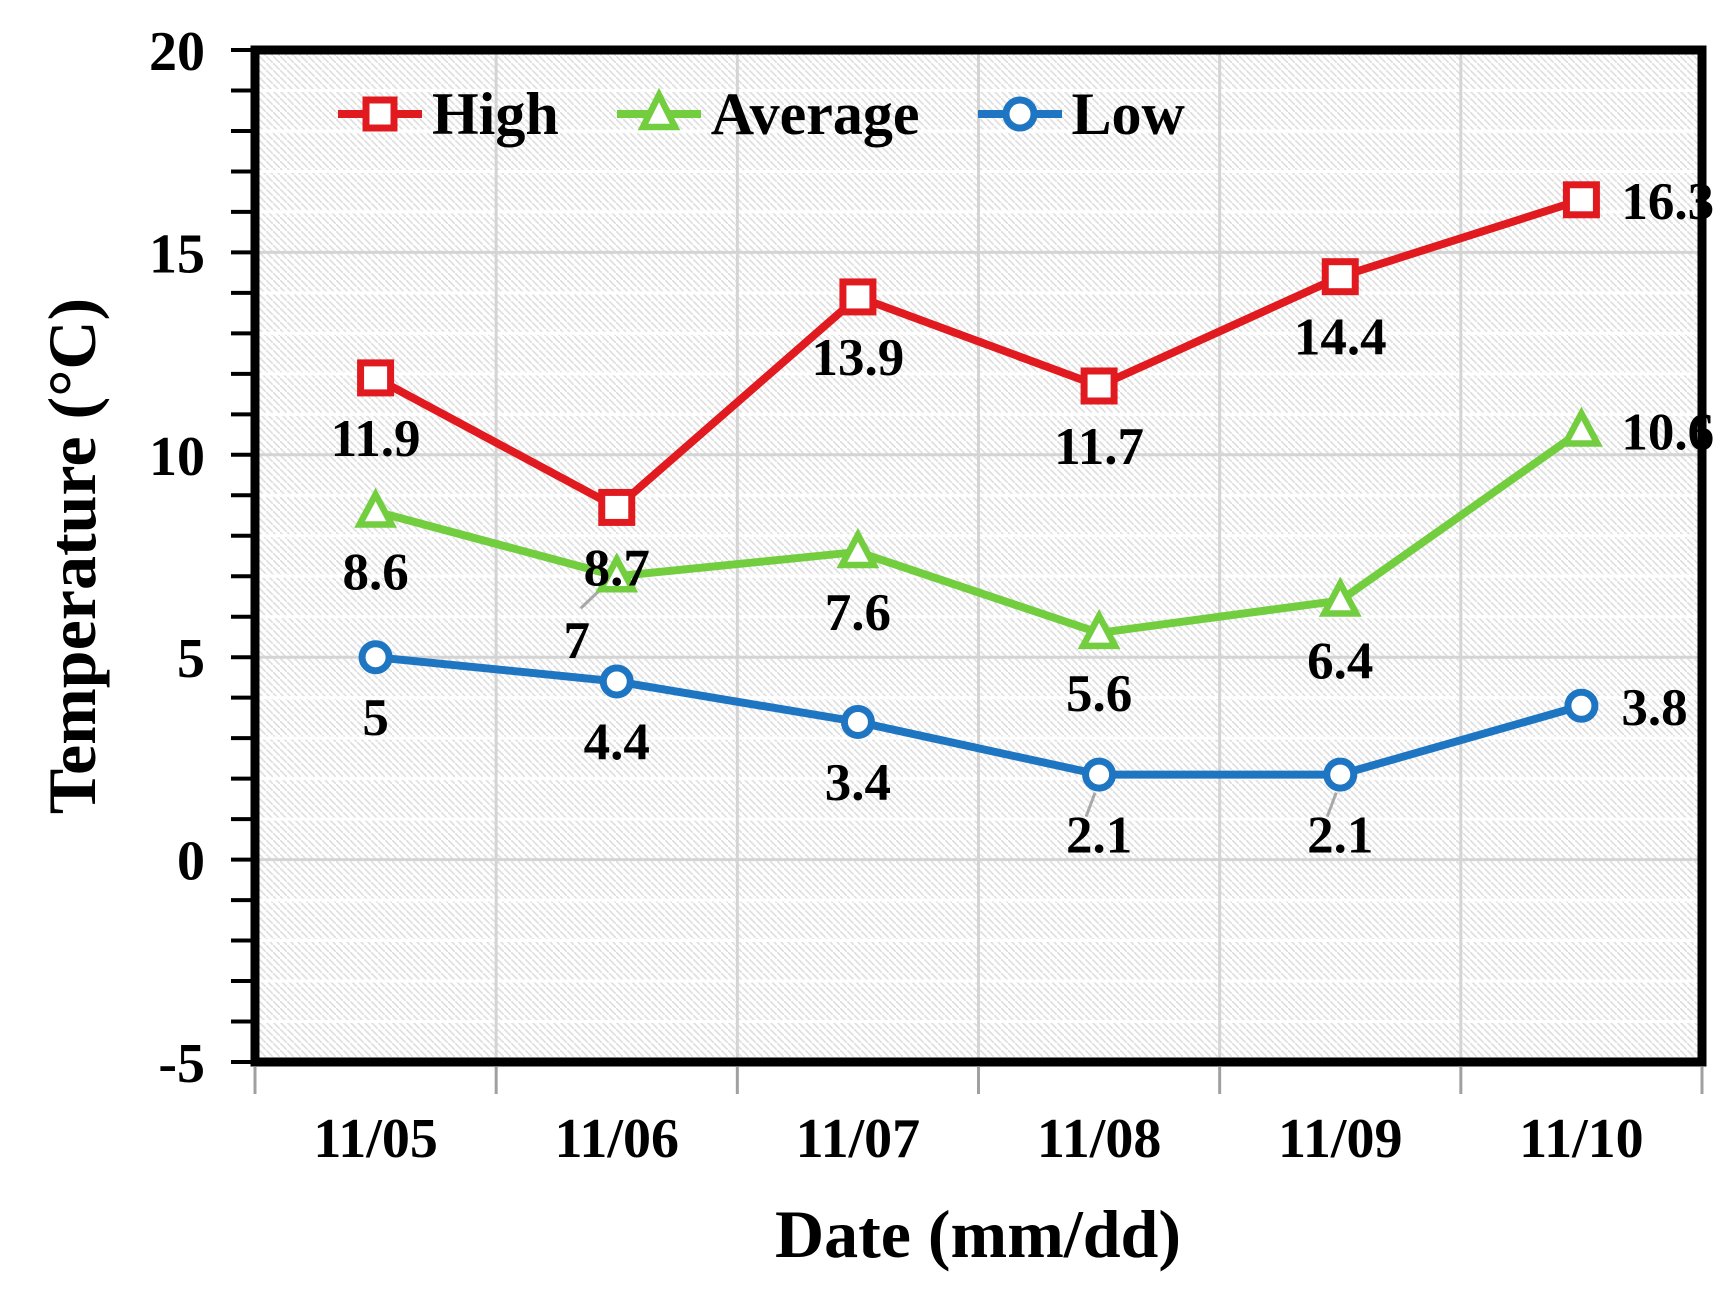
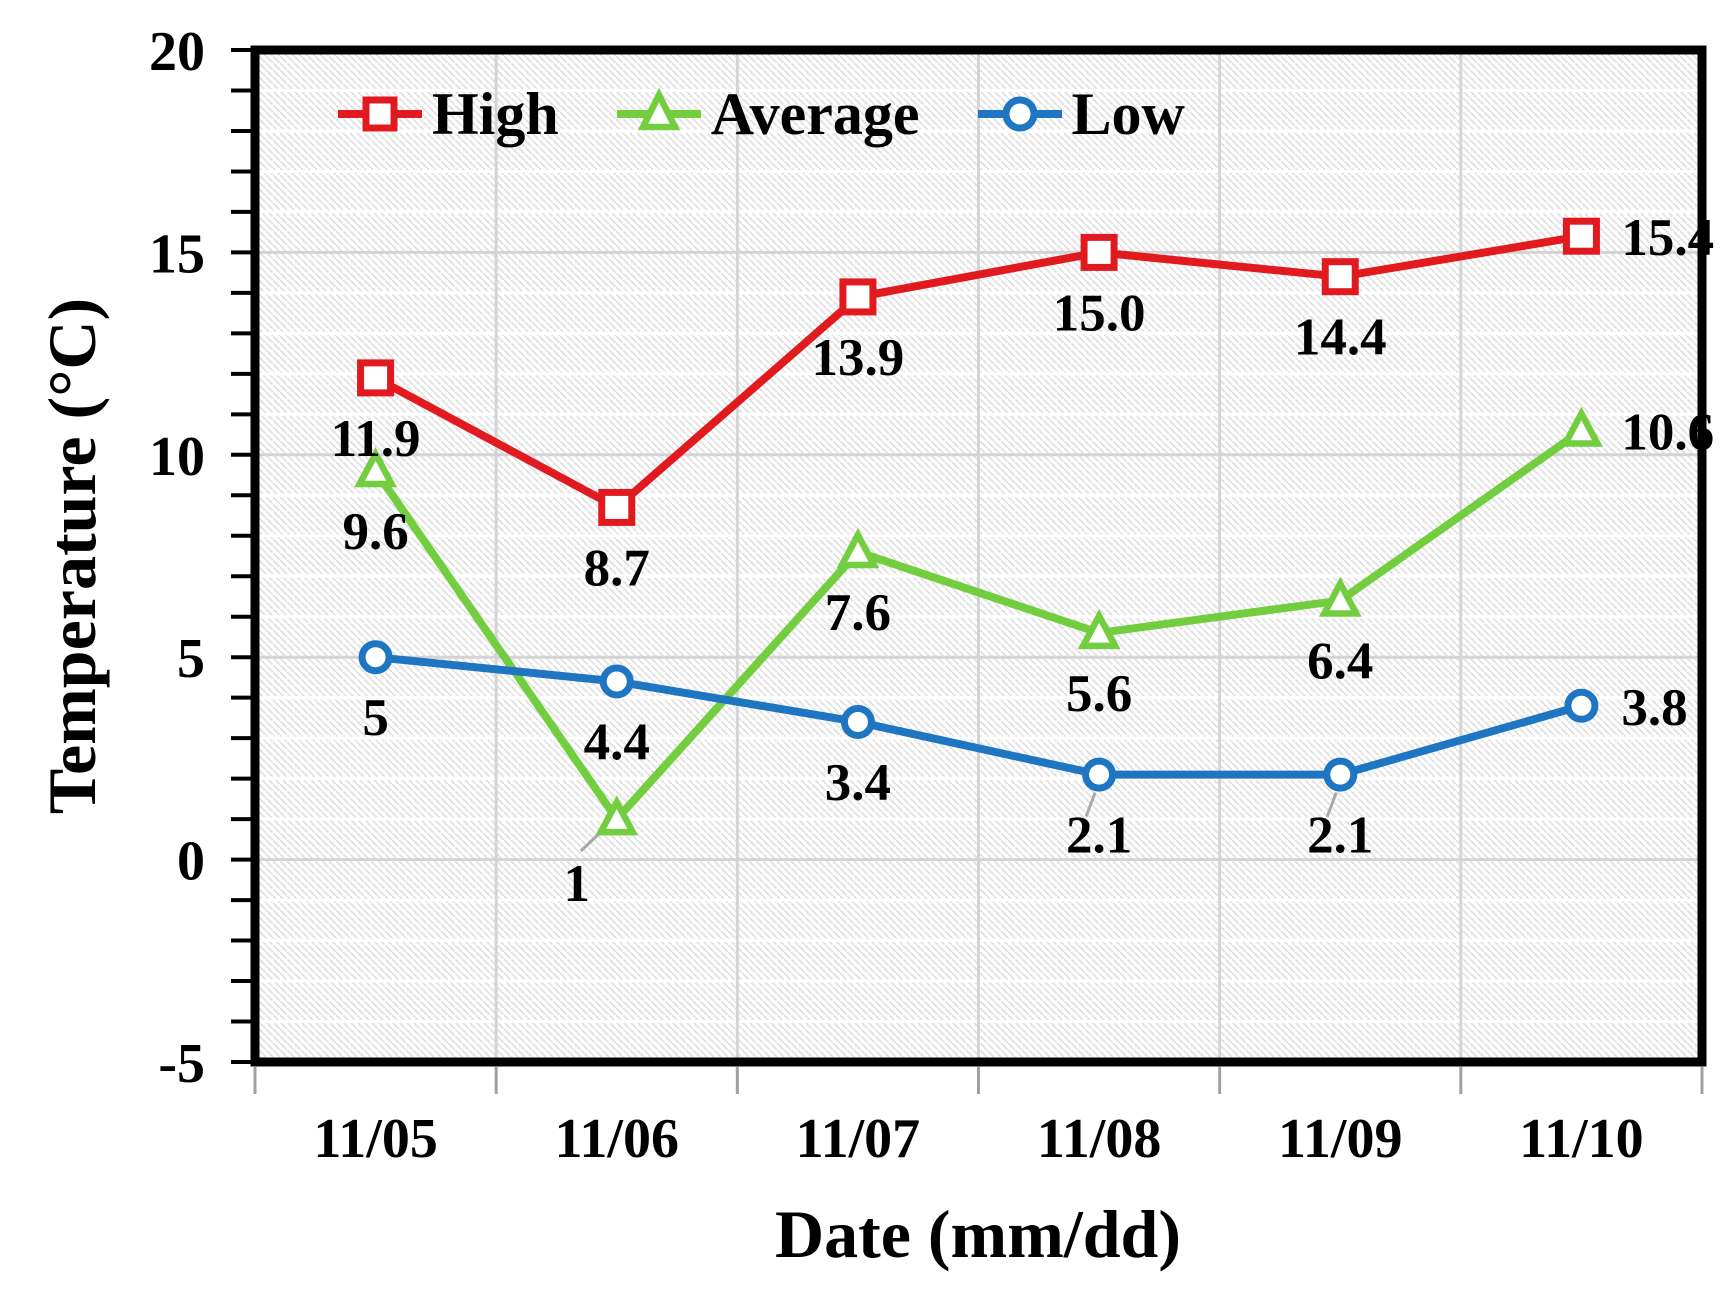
Average/11/05: 8.6 -> 9.6
Average/11/06: 7 -> 1
High/11/08: 11.7 -> 15.0
High/11/10: 16.3 -> 15.4
